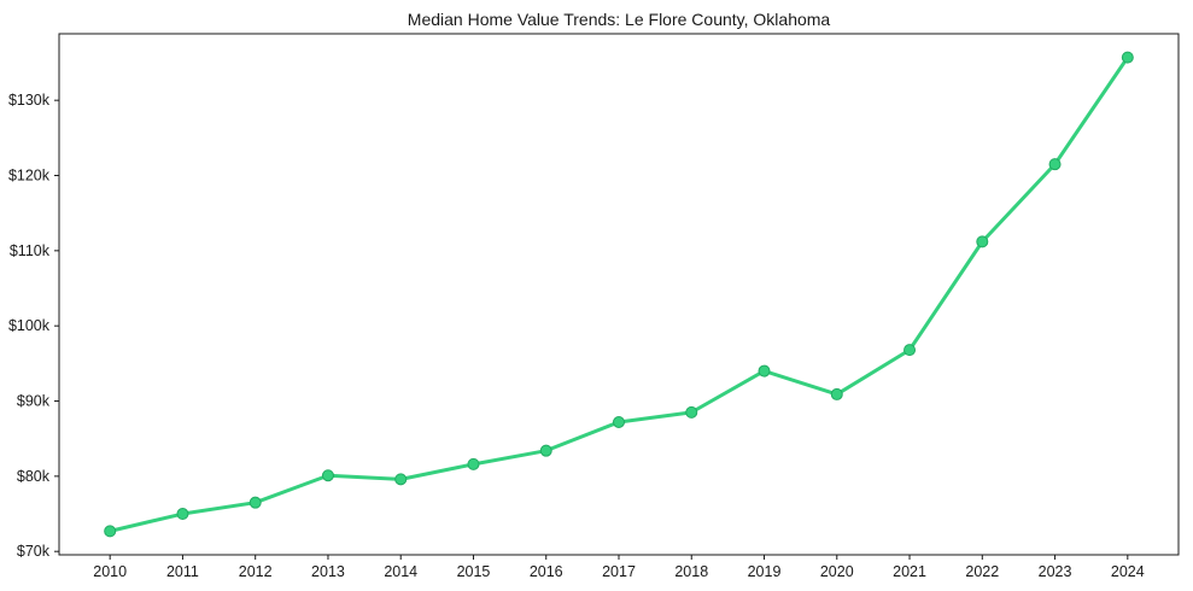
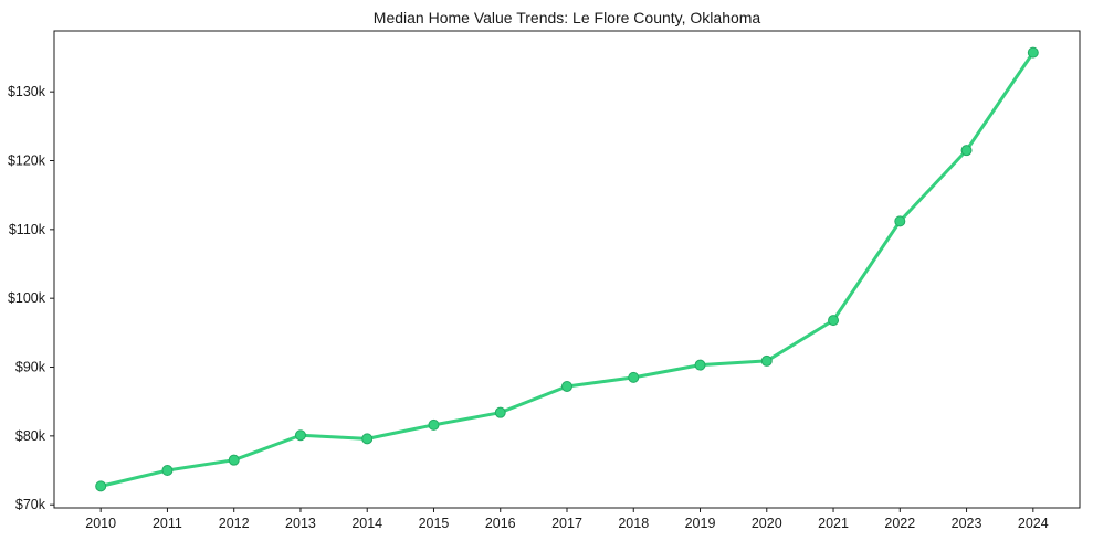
2019: $94k -> $90k
